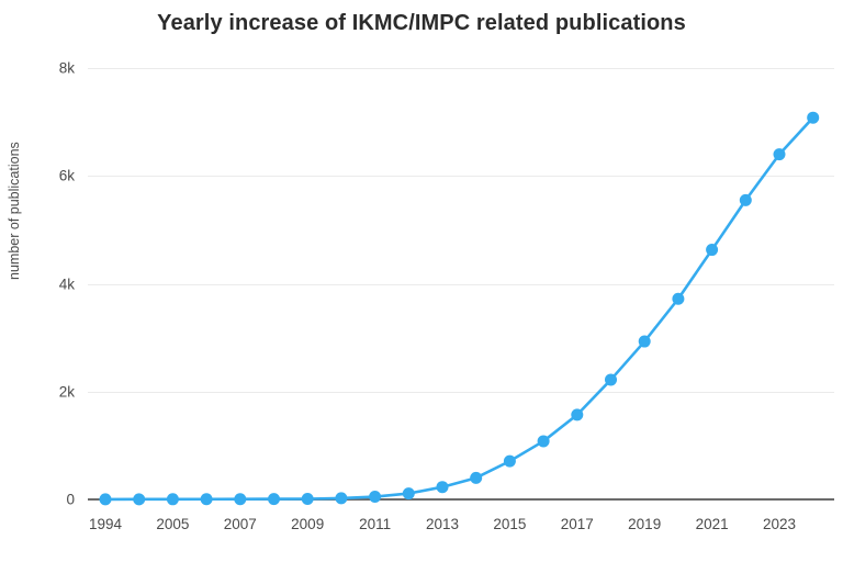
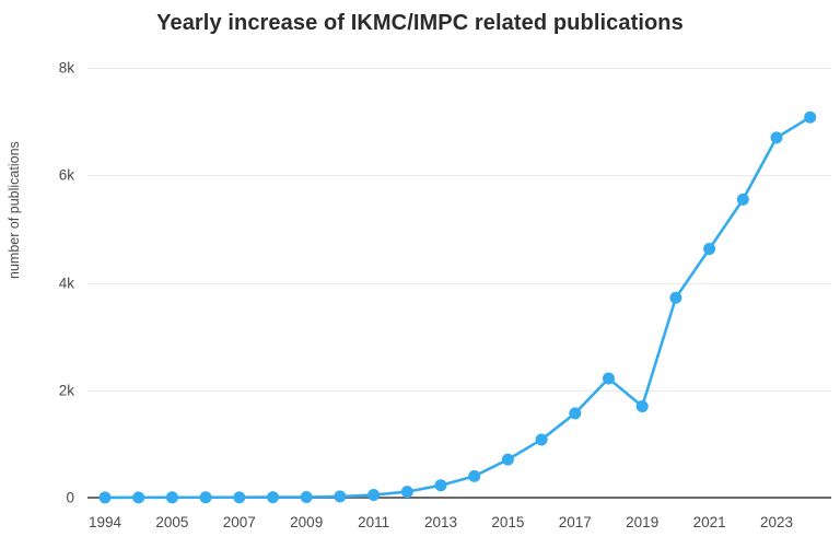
2019: 2.9k -> 1.7k
2023: 6.4k -> 6.7k
